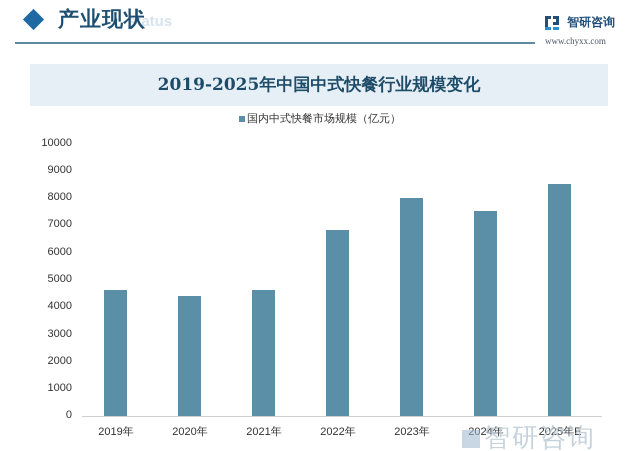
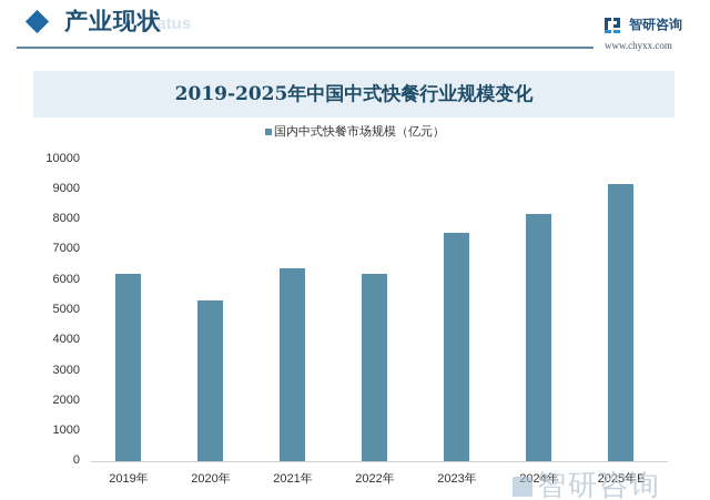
2019年: 4600 -> 6200
2020年: 4400 -> 5300
2021年: 4600 -> 6400
2022年: 6800 -> 6200
2023年: 8000 -> 7600
2024年: 7500 -> 8200
2025年E: 8500 -> 9200
